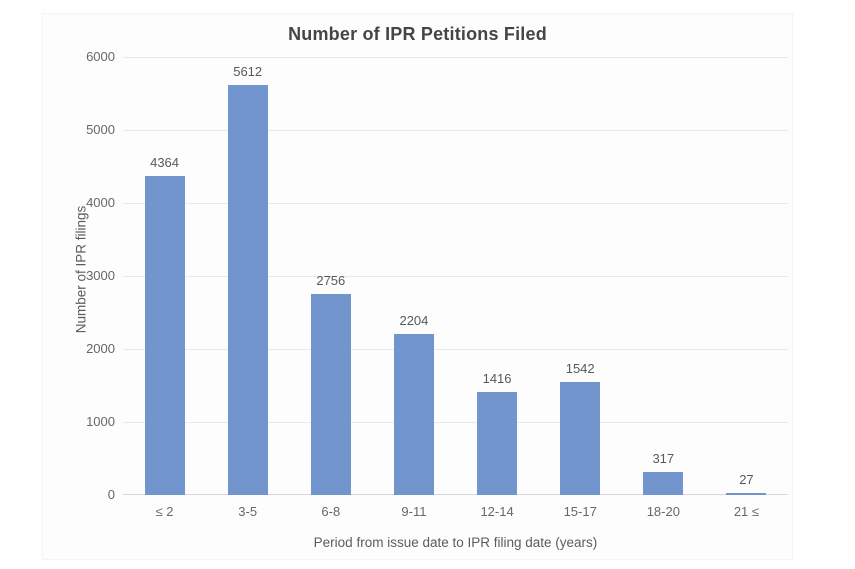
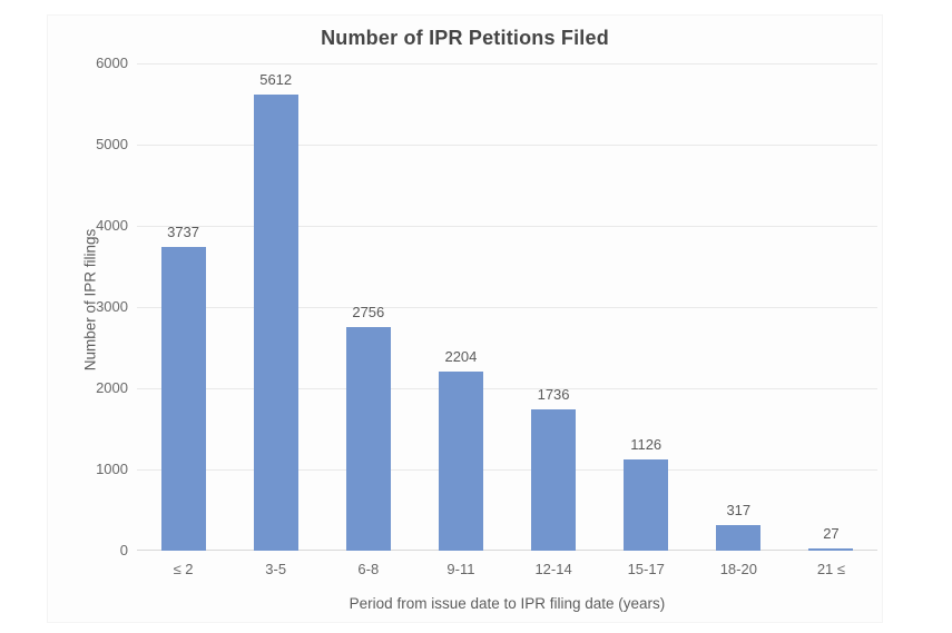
≤ 2: 4364 -> 3737
12-14: 1416 -> 1736
15-17: 1542 -> 1126
